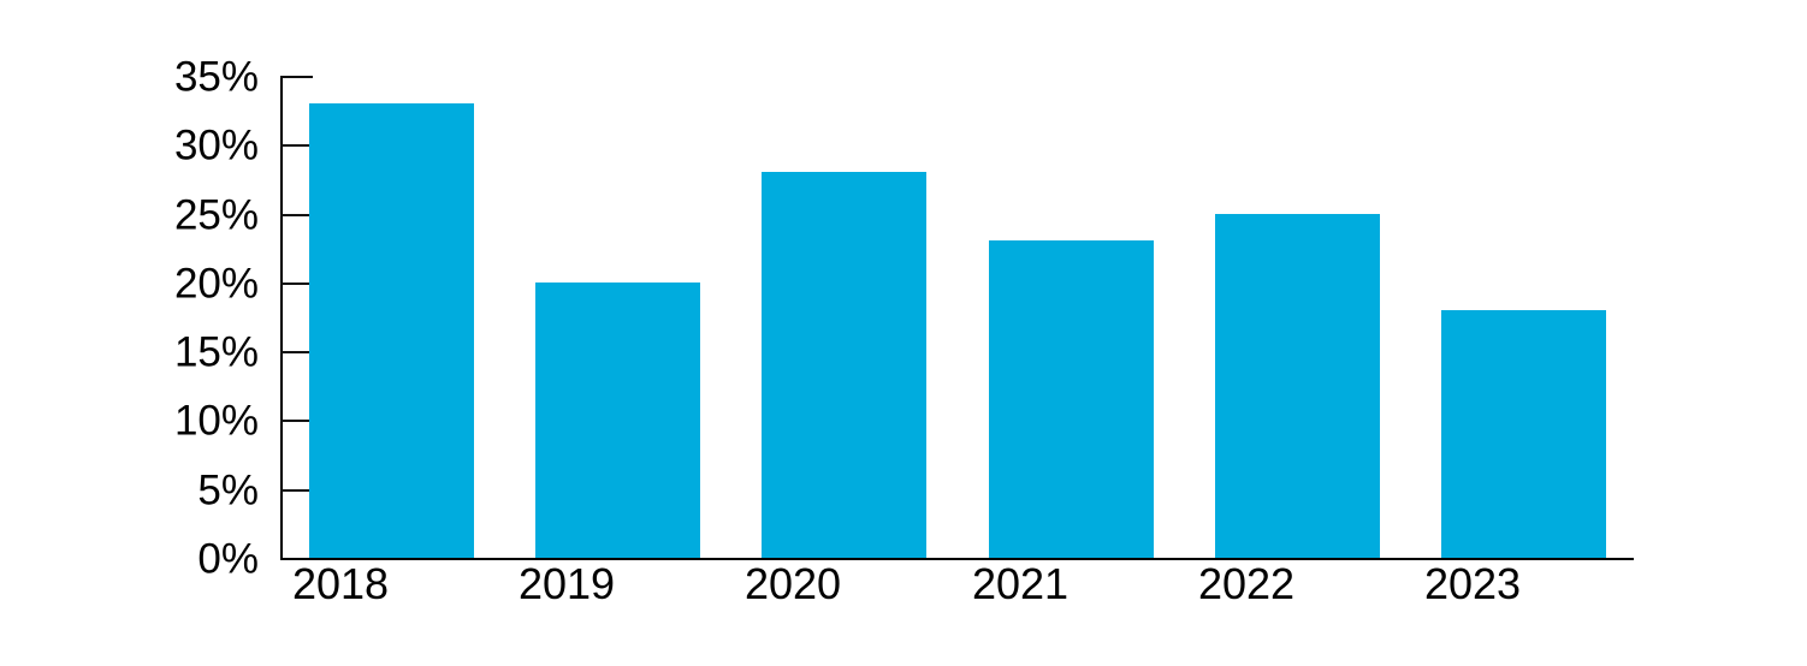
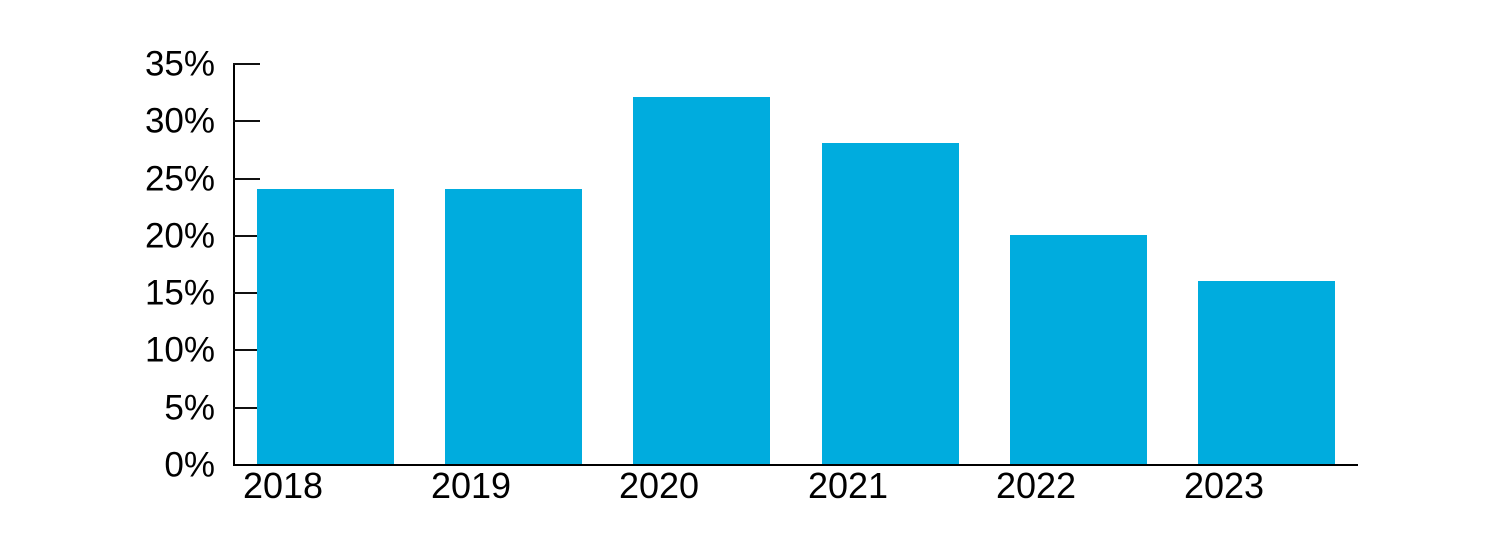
2018: 33% -> 24%
2019: 20% -> 24%
2020: 28% -> 32%
2021: 23% -> 28%
2022: 25% -> 20%
2023: 18% -> 16%
